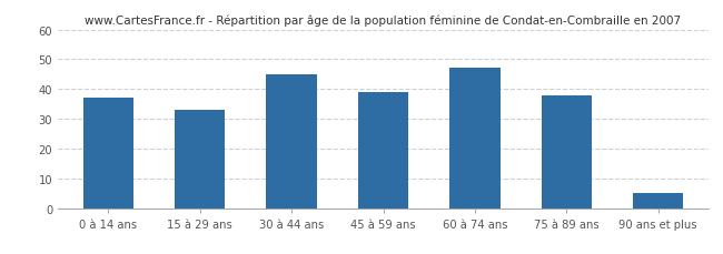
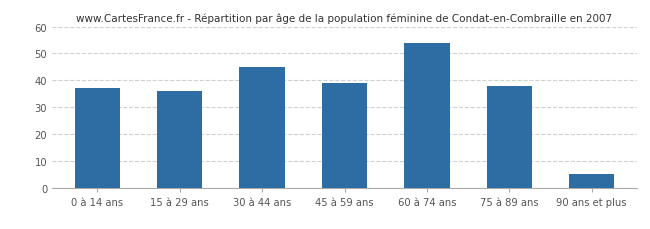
15 à 29 ans: 33 -> 36
60 à 74 ans: 47 -> 54
